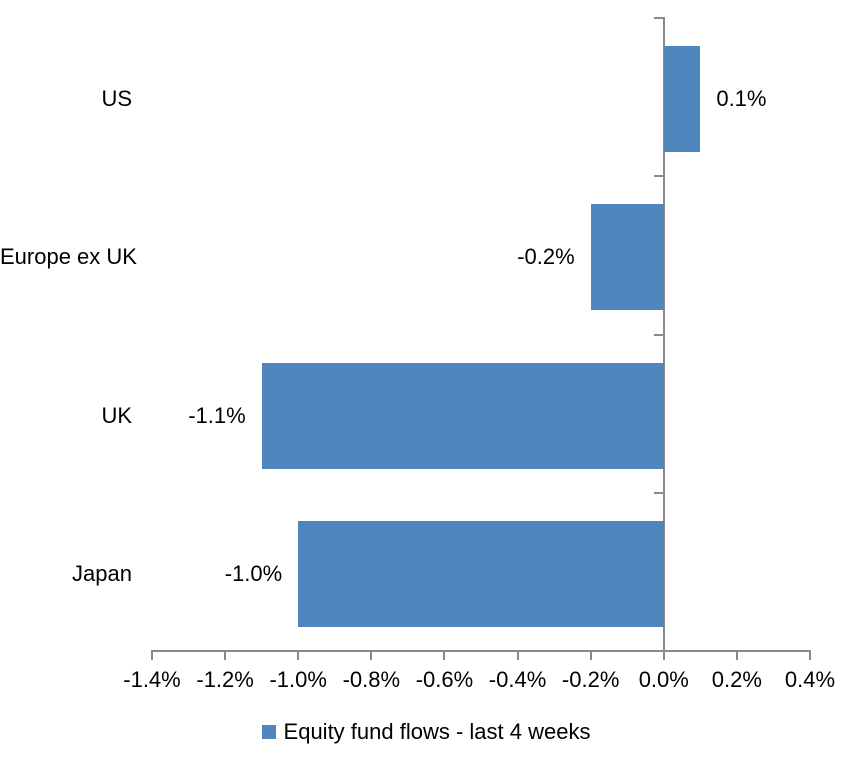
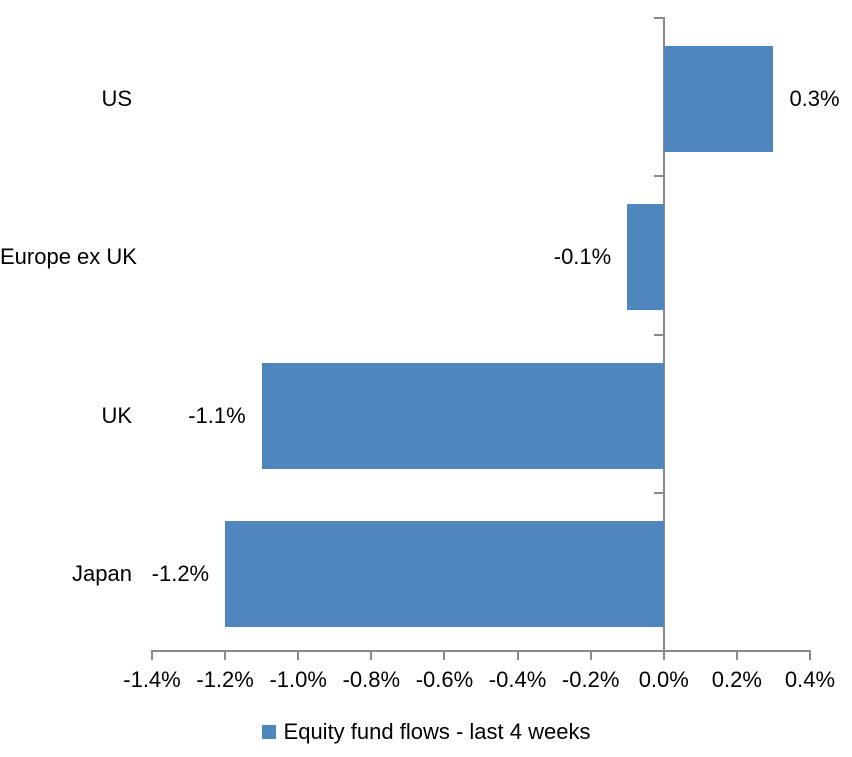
US: 0.1% -> 0.3%
Europe ex UK: -0.2% -> -0.1%
Japan: -1.0% -> -1.2%
